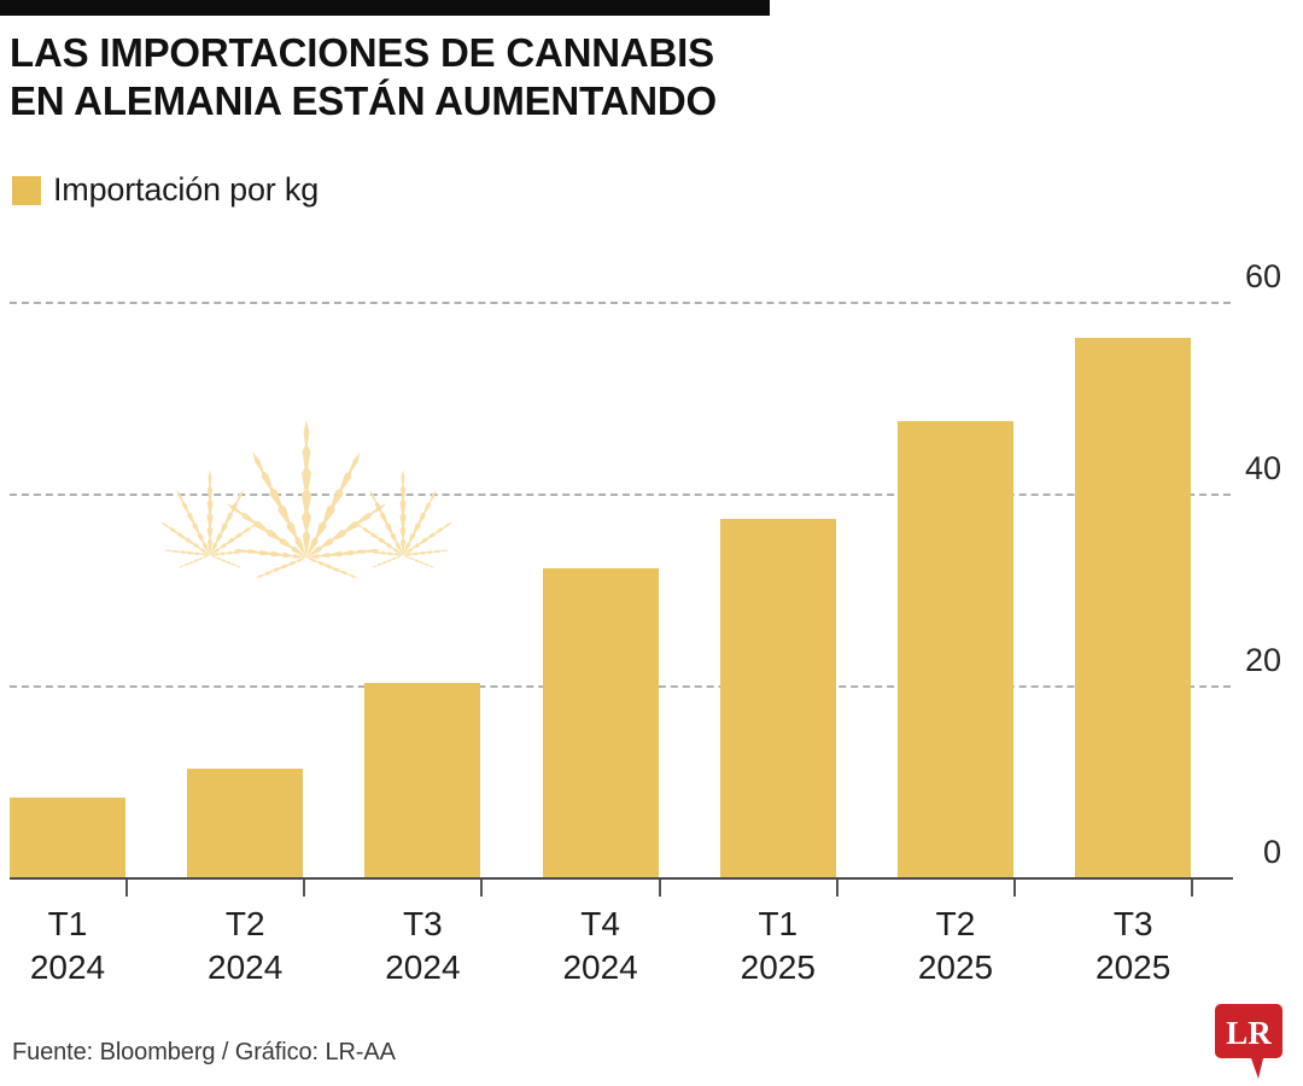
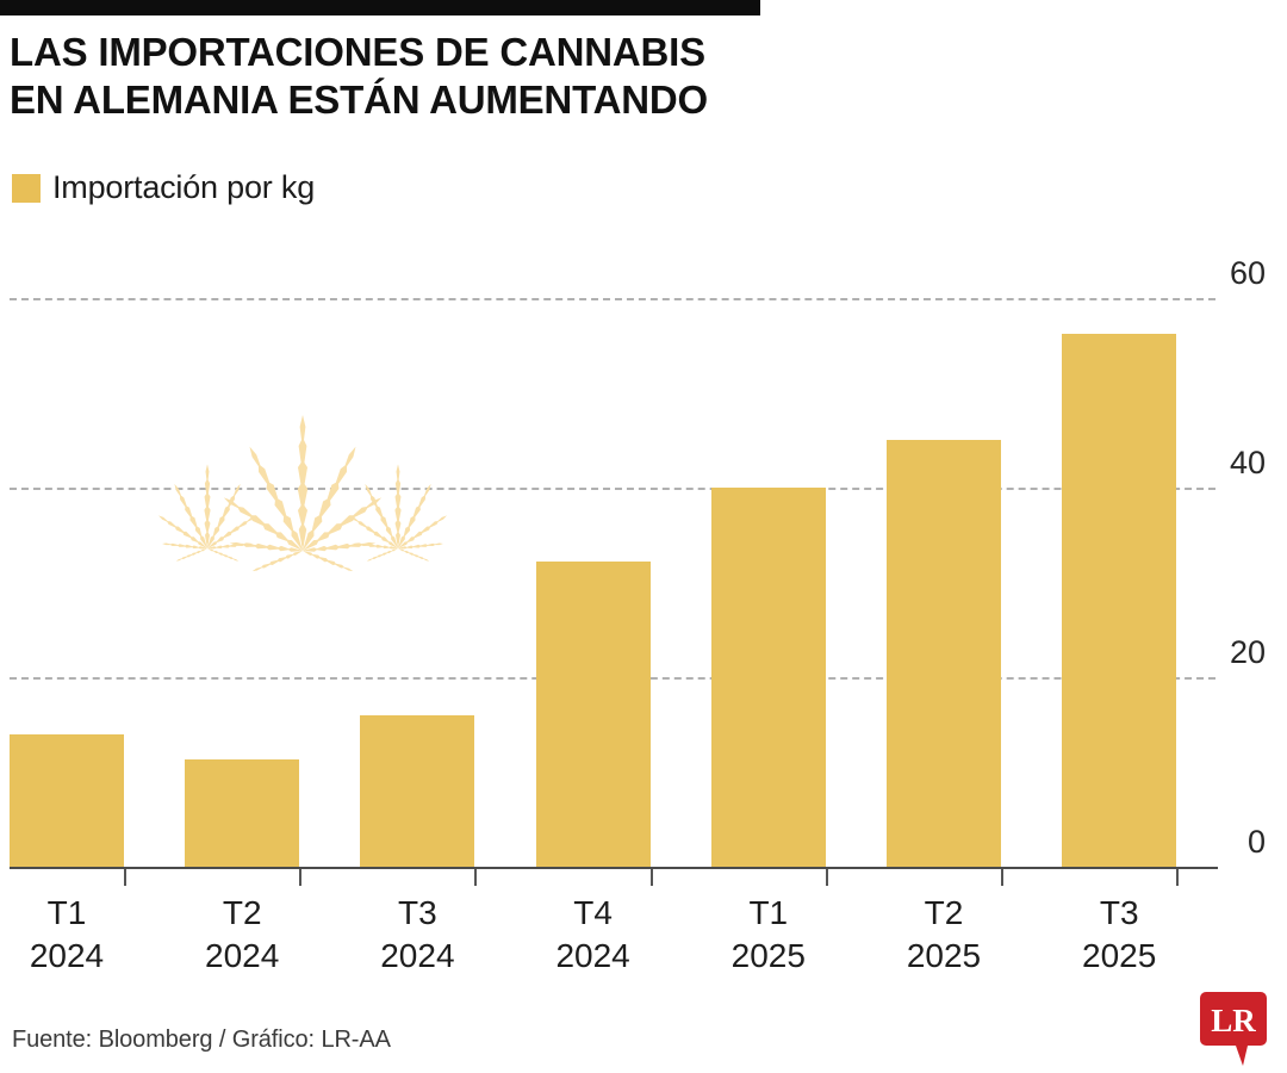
T1 2024: 8 -> 14
T3 2024: 20 -> 16
T1 2025: 37 -> 40
T2 2025: 48 -> 45
